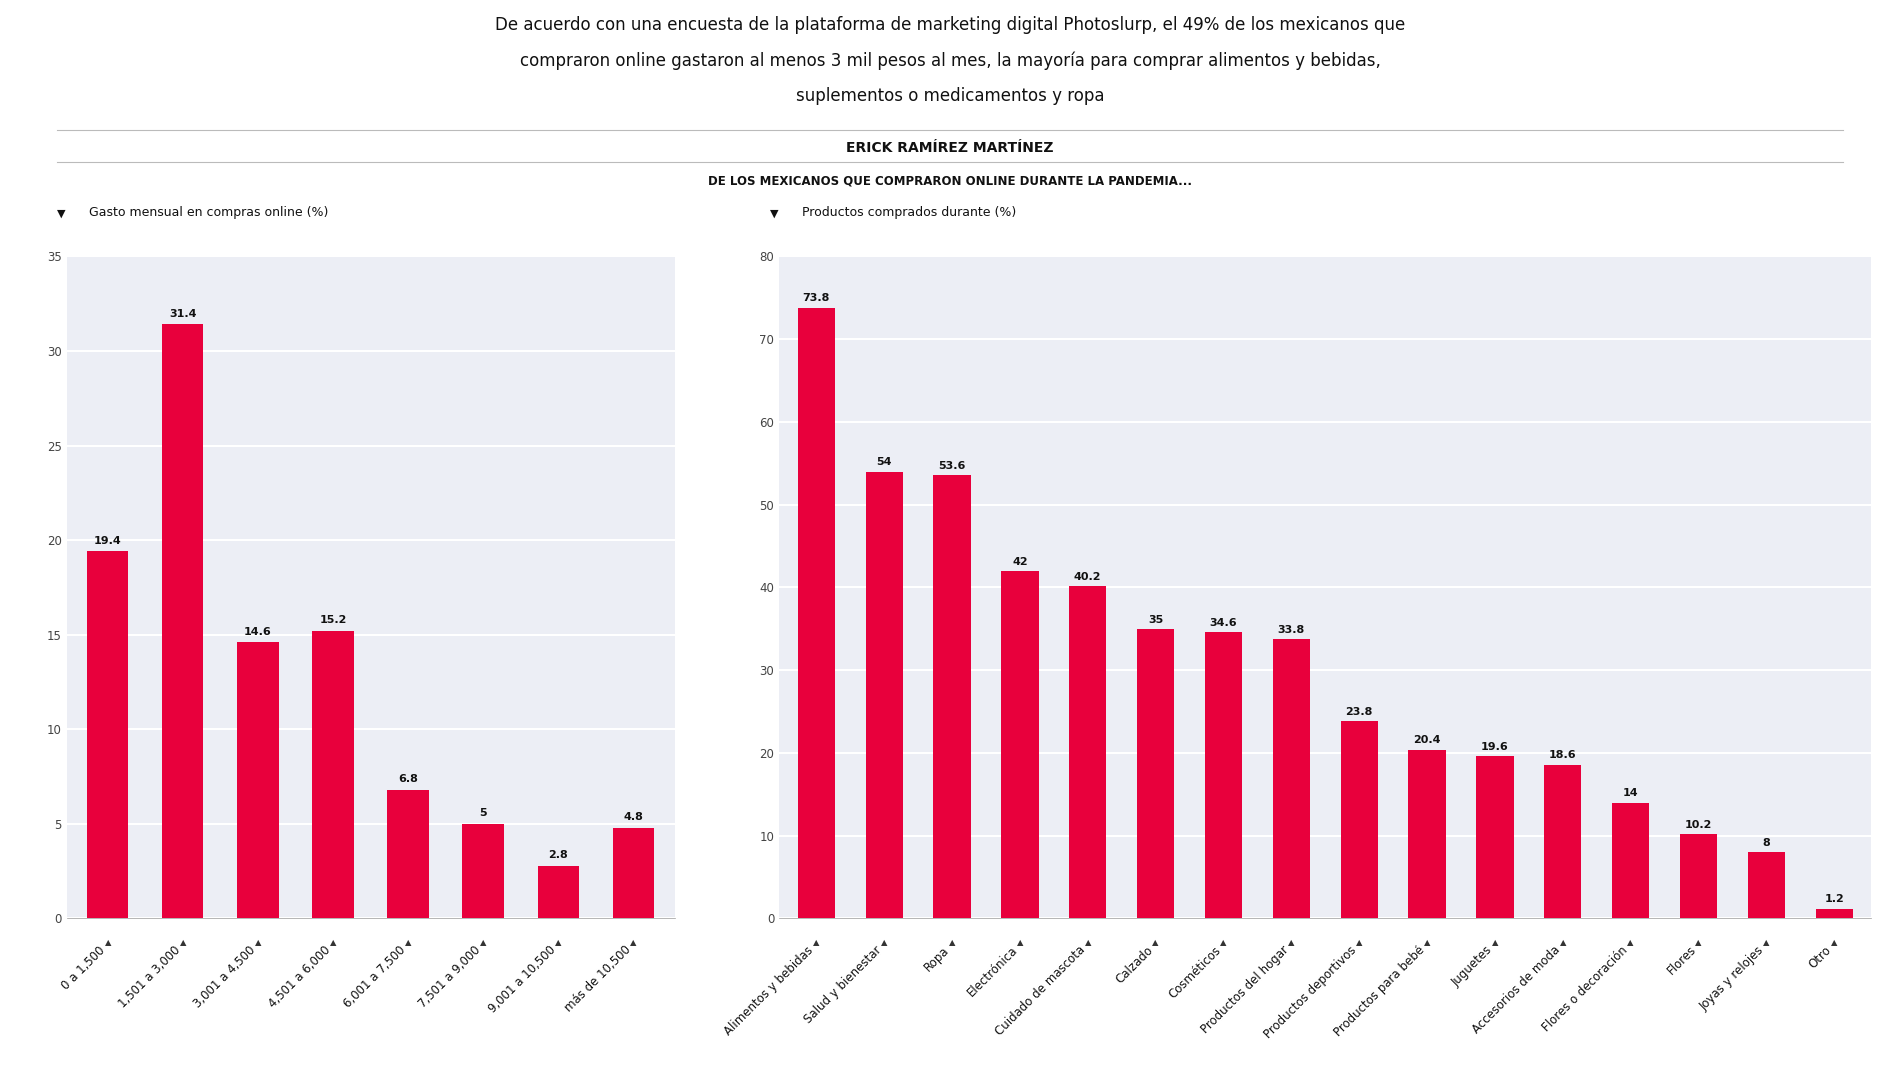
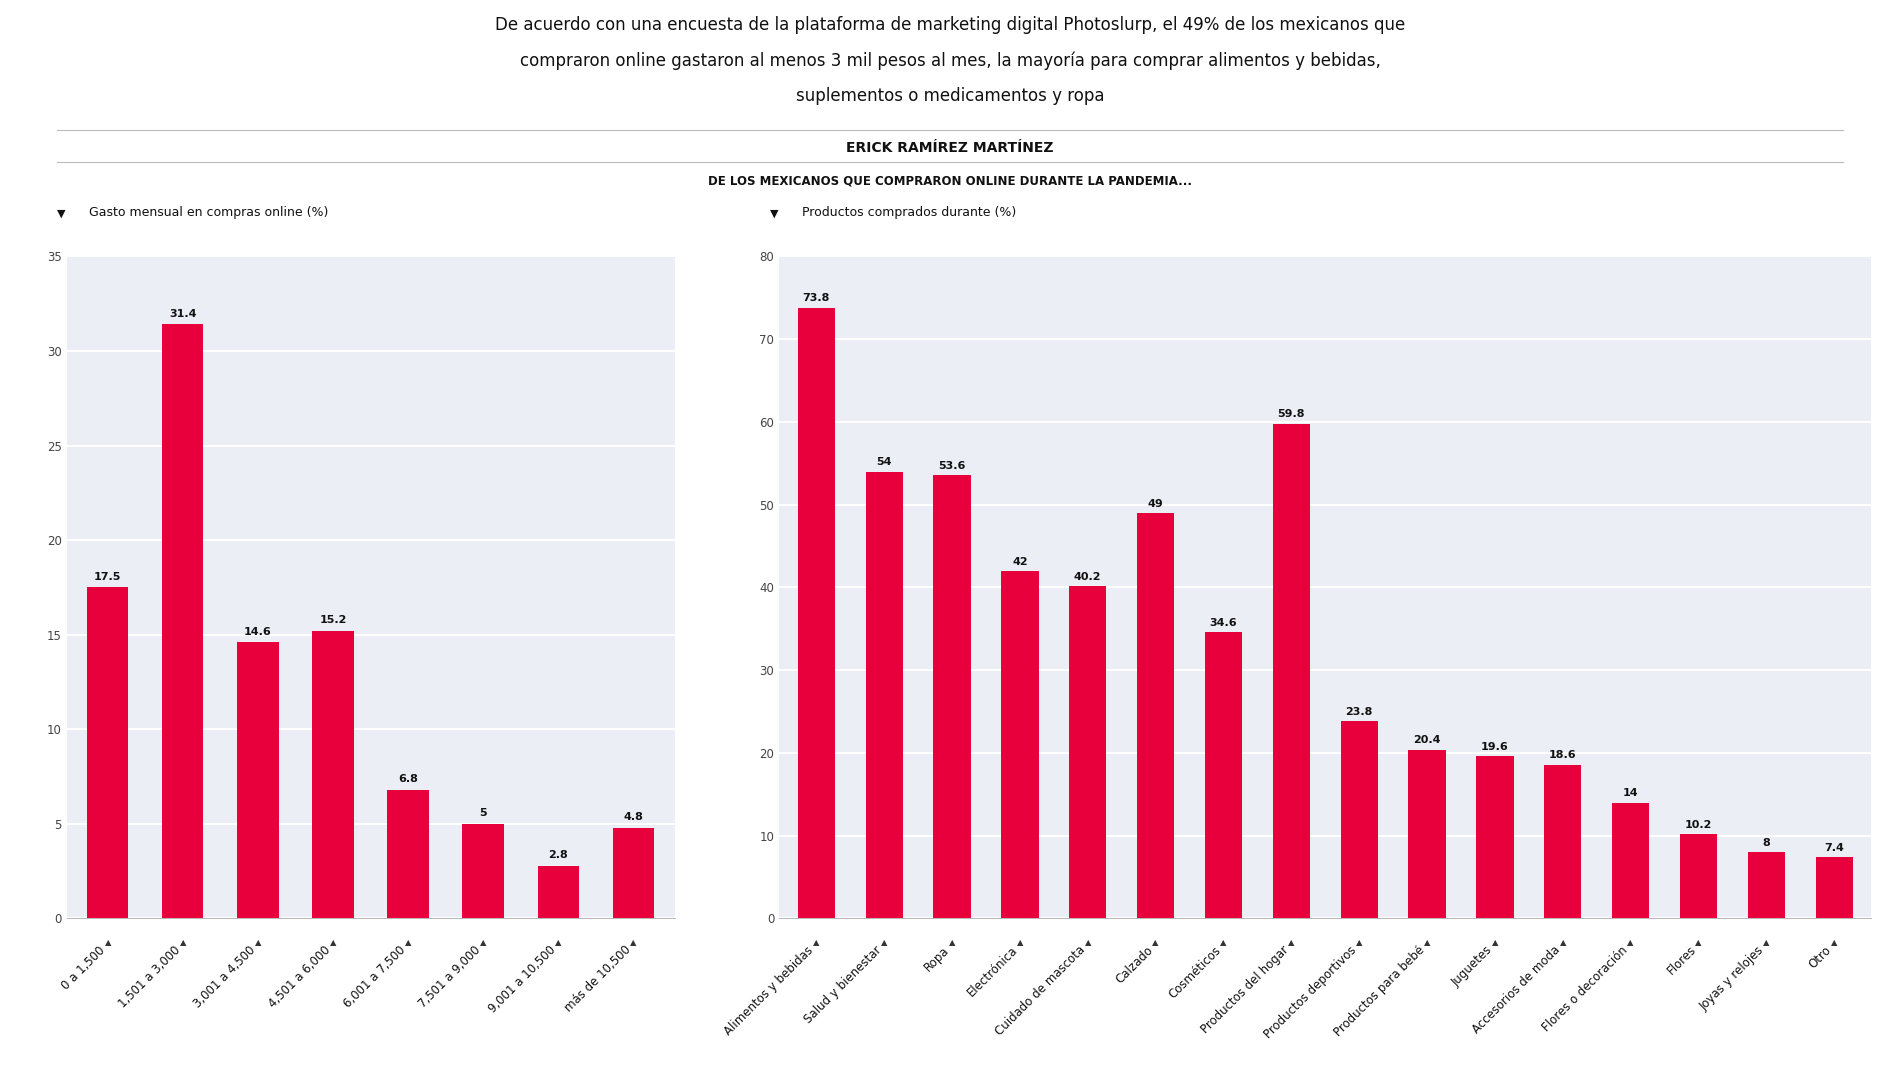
0 a 1,500: 19.4 -> 17.5
Calzado: 35 -> 49
Productos del hogar: 33.8 -> 59.8
Otro: 1.2 -> 7.4
